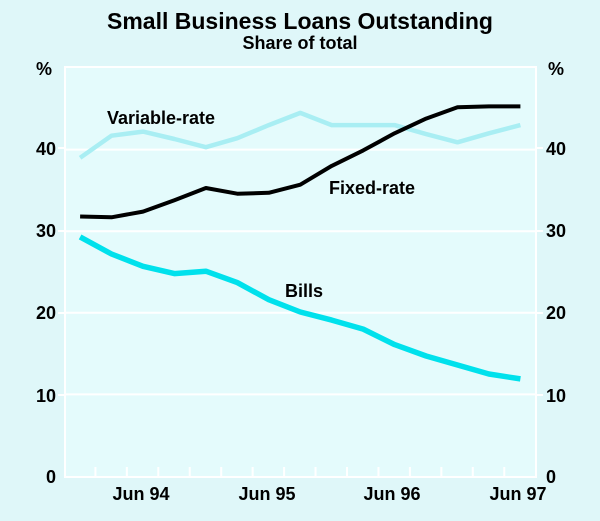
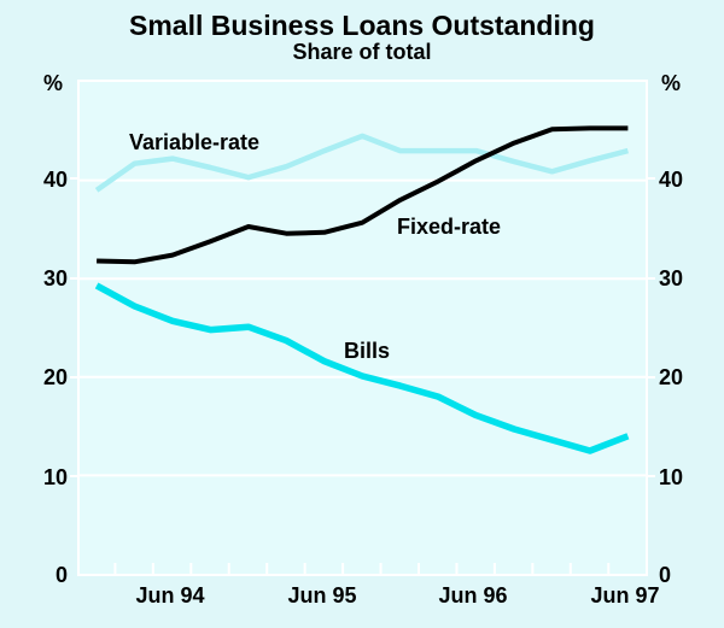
Bills/Jun 97: 12 -> 14
